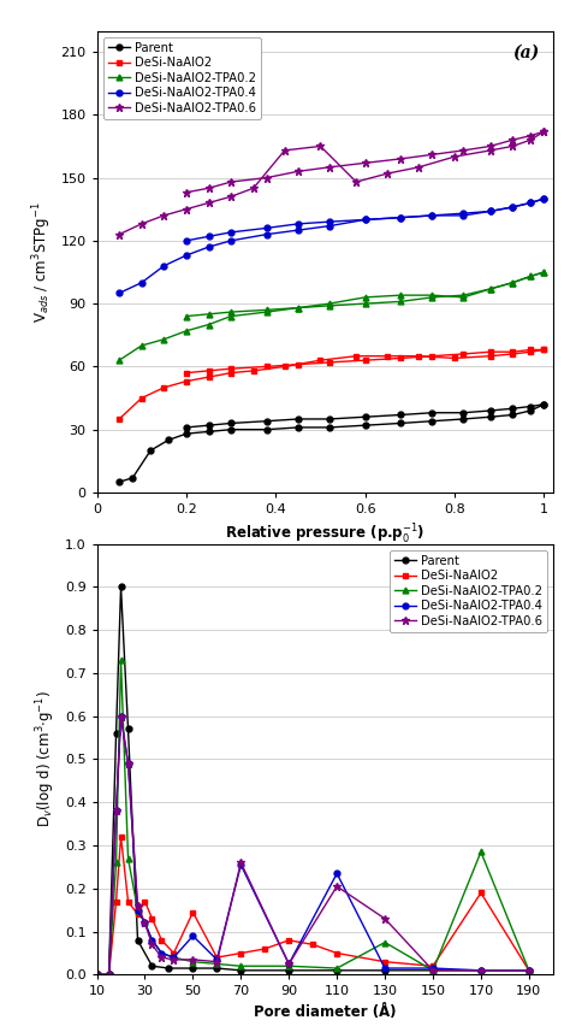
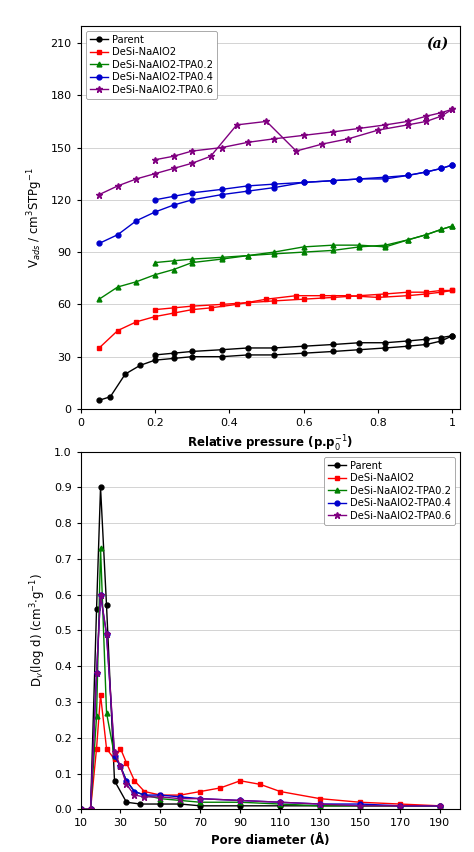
DeSi-NaAlO2/50: 0.145 -> 0.040
DeSi-NaAlO2-TPA0.4/50: 0.090 -> 0.040
DeSi-NaAlO2-TPA0.4/70: 0.255 -> 0.030
DeSi-NaAlO2-TPA0.6/70: 0.260 -> 0.030
DeSi-NaAlO2-TPA0.4/110: 0.235 -> 0.020
DeSi-NaAlO2-TPA0.6/110: 0.205 -> 0.020
DeSi-NaAlO2-TPA0.2/130: 0.075 -> 0.010
DeSi-NaAlO2-TPA0.6/130: 0.130 -> 0.015
DeSi-NaAlO2/170: 0.190 -> 0.015
DeSi-NaAlO2-TPA0.2/170: 0.285 -> 0.010
